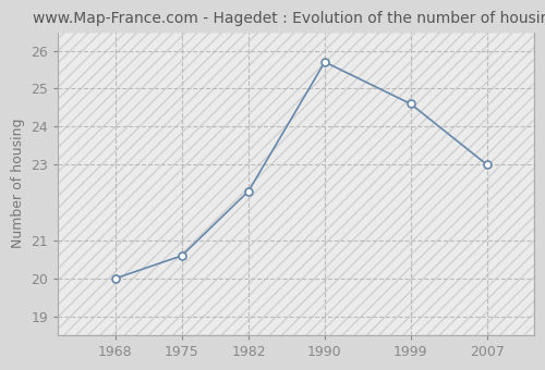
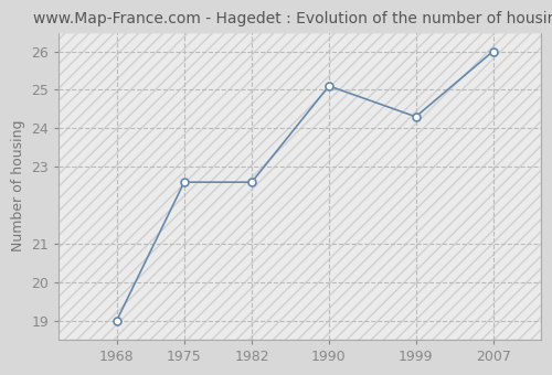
1968: 20.0 -> 19.0
1975: 20.6 -> 22.6
1982: 22.3 -> 22.6
1990: 25.7 -> 25.1
1999: 24.6 -> 24.3
2007: 23.0 -> 26.0
